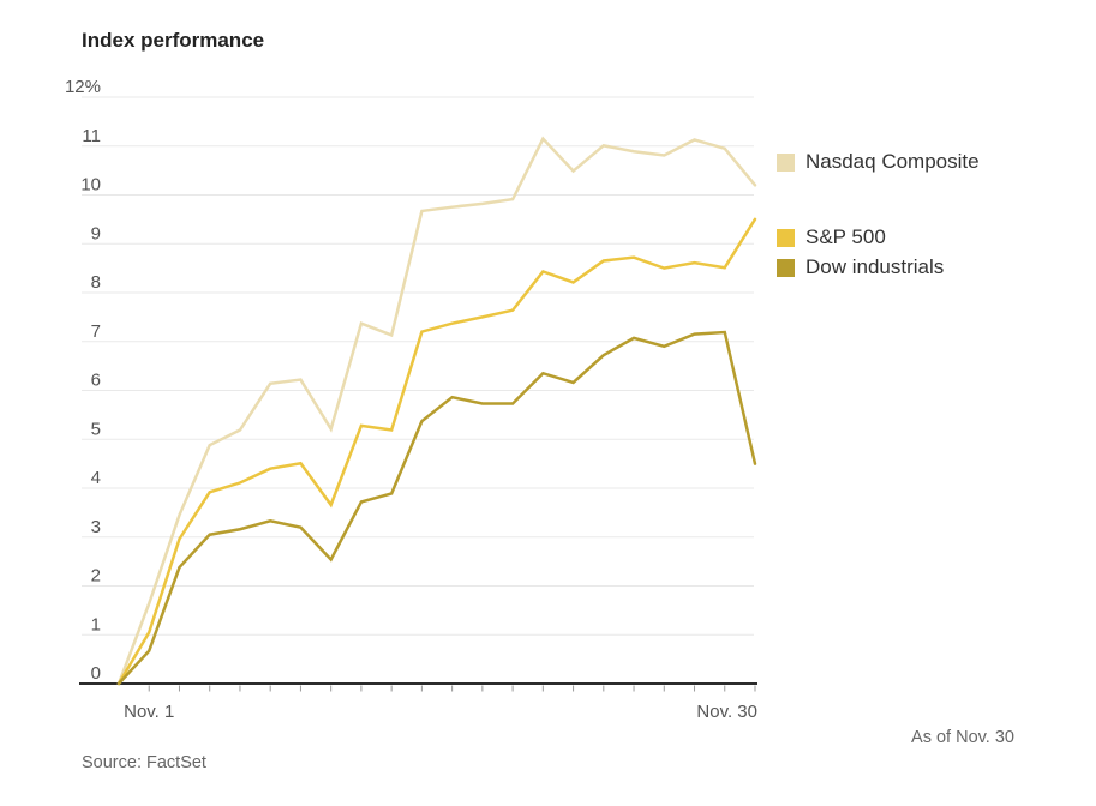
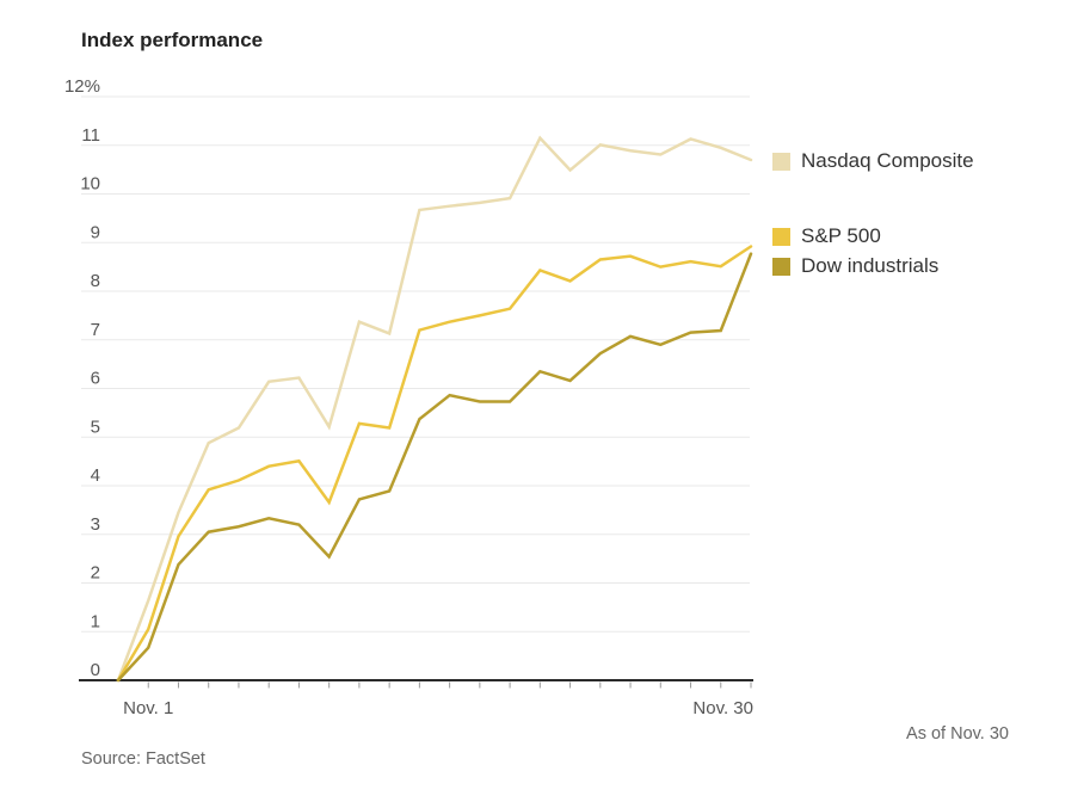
Nasdaq Composite/Nov. 30: 10.2% -> 10.7%
S&P 500/Nov. 30: 9.5% -> 8.9%
Dow industrials/Nov. 30: 4.5% -> 8.8%
